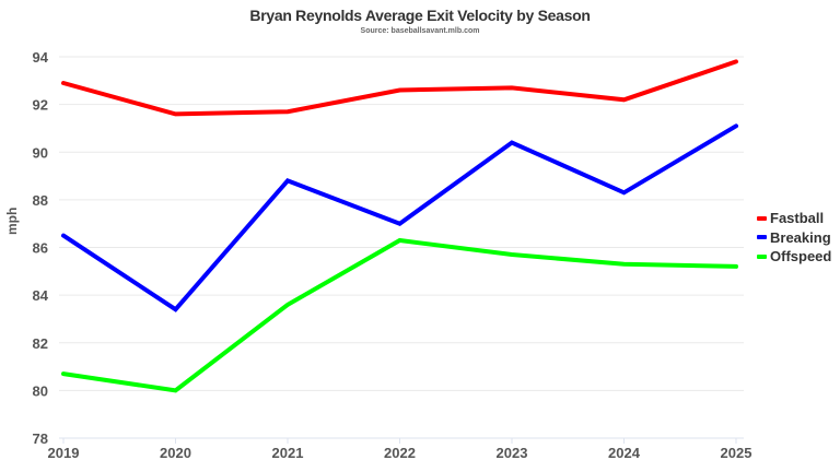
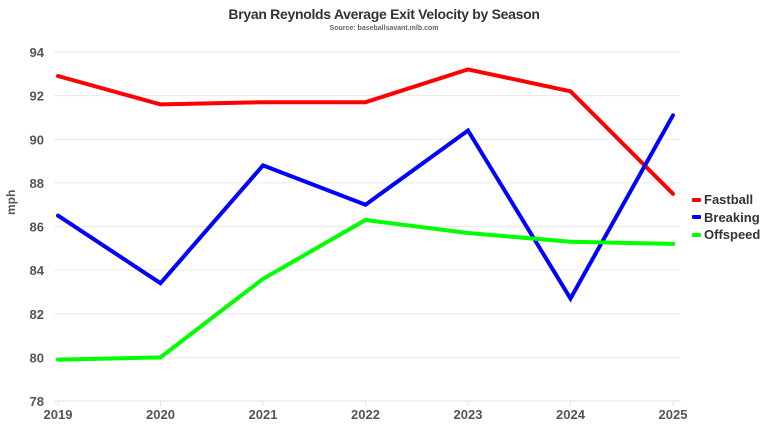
Offspeed/2019: 80.7 -> 79.9
Fastball/2022: 92.6 -> 91.7
Fastball/2023: 92.7 -> 93.2
Breaking/2024: 88.3 -> 82.7
Fastball/2025: 93.8 -> 87.5
